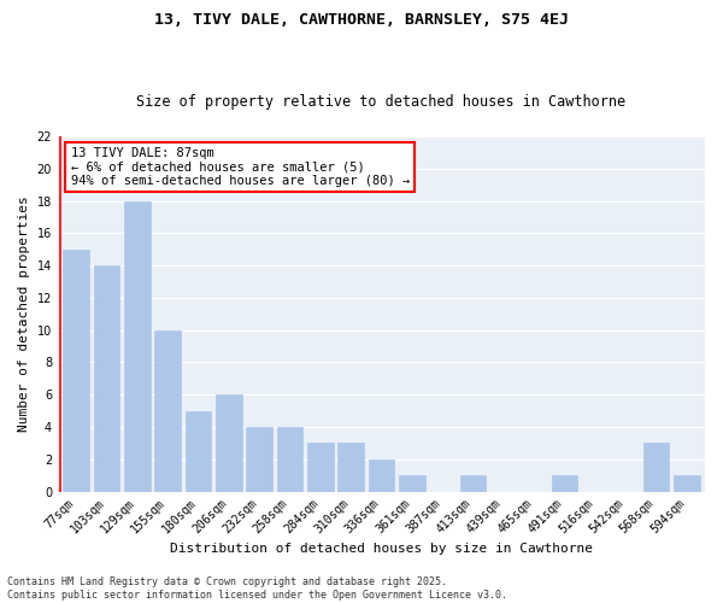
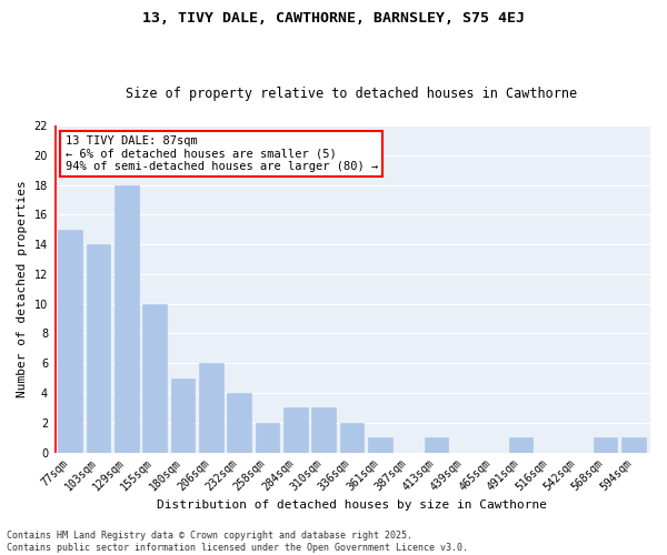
258sqm: 4 -> 2
568sqm: 3 -> 1
